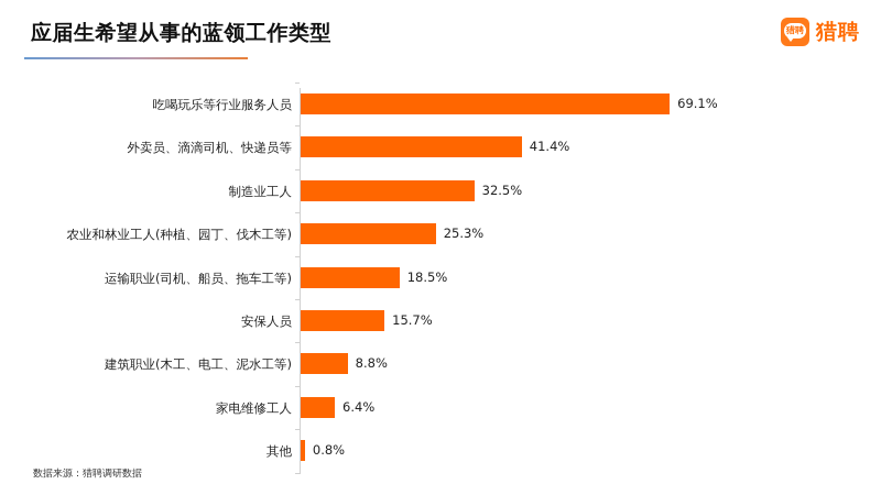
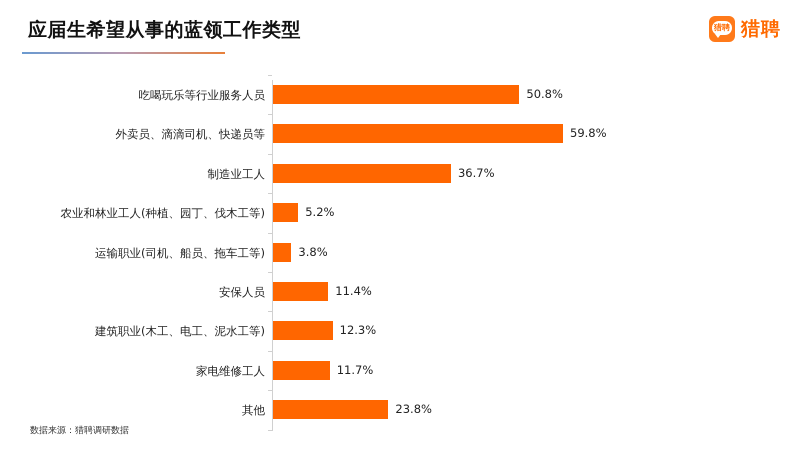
吃喝玩乐等行业服务人员: 69.1% -> 50.8%
外卖员、滴滴司机、快递员等: 41.4% -> 59.8%
制造业工人: 32.5% -> 36.7%
农业和林业工人(种植、园丁、伐木工等): 25.3% -> 5.2%
运输职业(司机、船员、拖车工等): 18.5% -> 3.8%
安保人员: 15.7% -> 11.4%
建筑职业(木工、电工、泥水工等): 8.8% -> 12.3%
家电维修工人: 6.4% -> 11.7%
其他: 0.8% -> 23.8%
